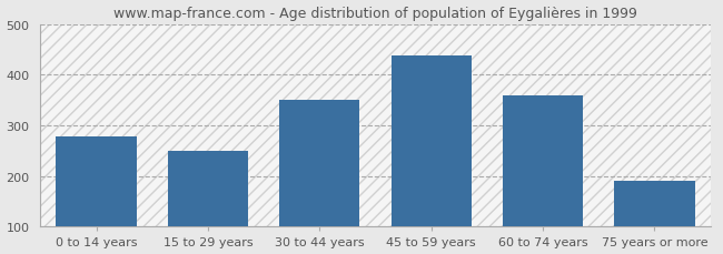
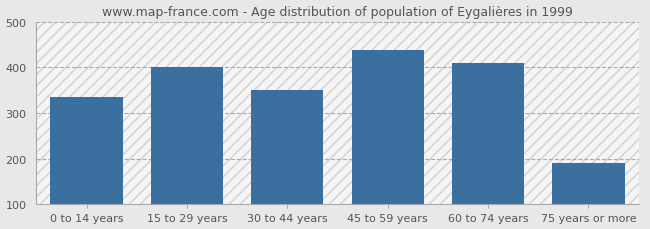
0 to 14 years: 278 -> 335
15 to 29 years: 250 -> 400
60 to 74 years: 360 -> 410
